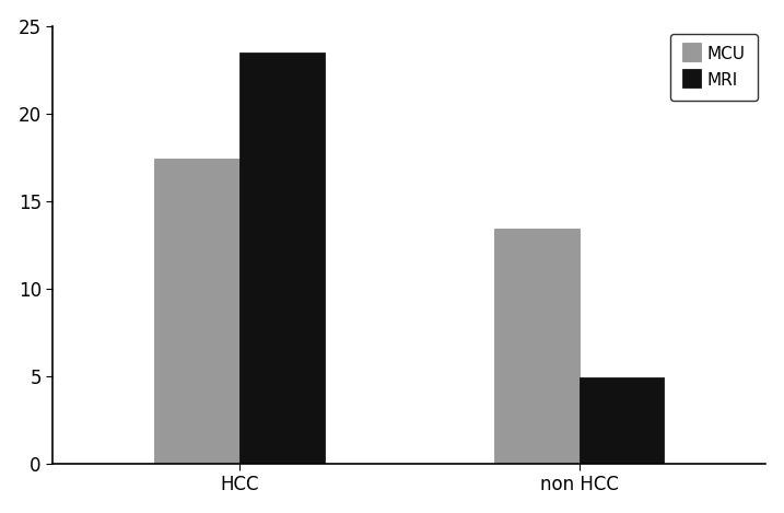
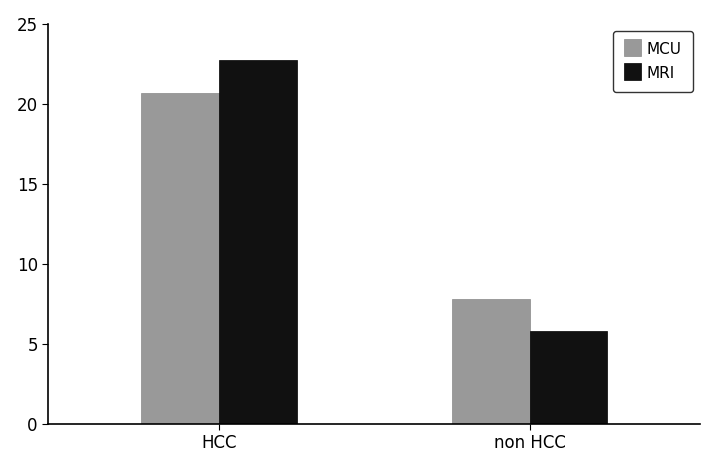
MCU/HCC: 17.4 -> 20.7
MRI/HCC: 23.5 -> 22.7
MCU/non HCC: 13.4 -> 7.8
MRI/non HCC: 4.9 -> 5.8
